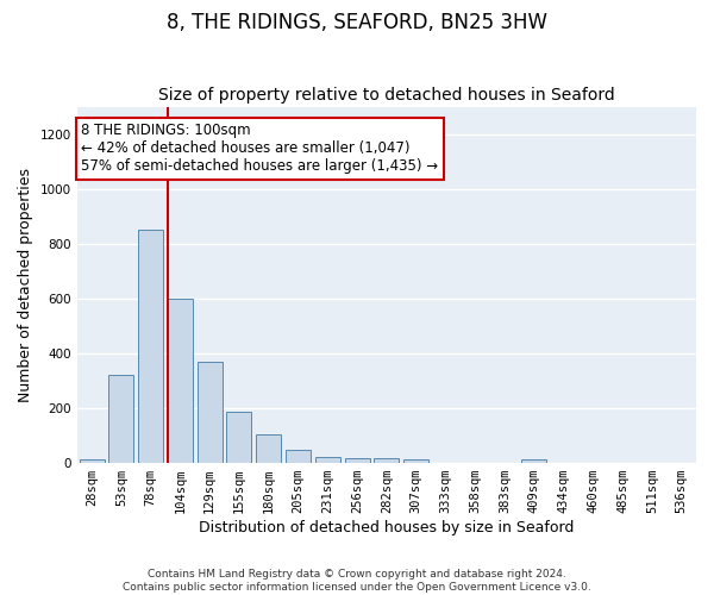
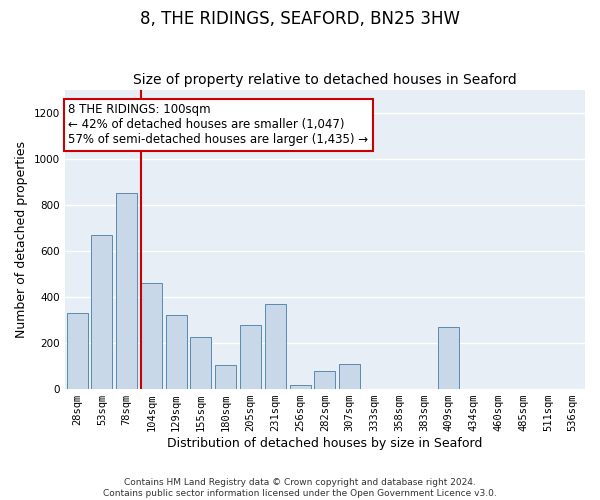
28sqm: 15 -> 330
53sqm: 320 -> 670
104sqm: 600 -> 460
129sqm: 370 -> 320
155sqm: 185 -> 225
205sqm: 48 -> 280
231sqm: 22 -> 370
282sqm: 18 -> 80
307sqm: 12 -> 110
409sqm: 12 -> 270
